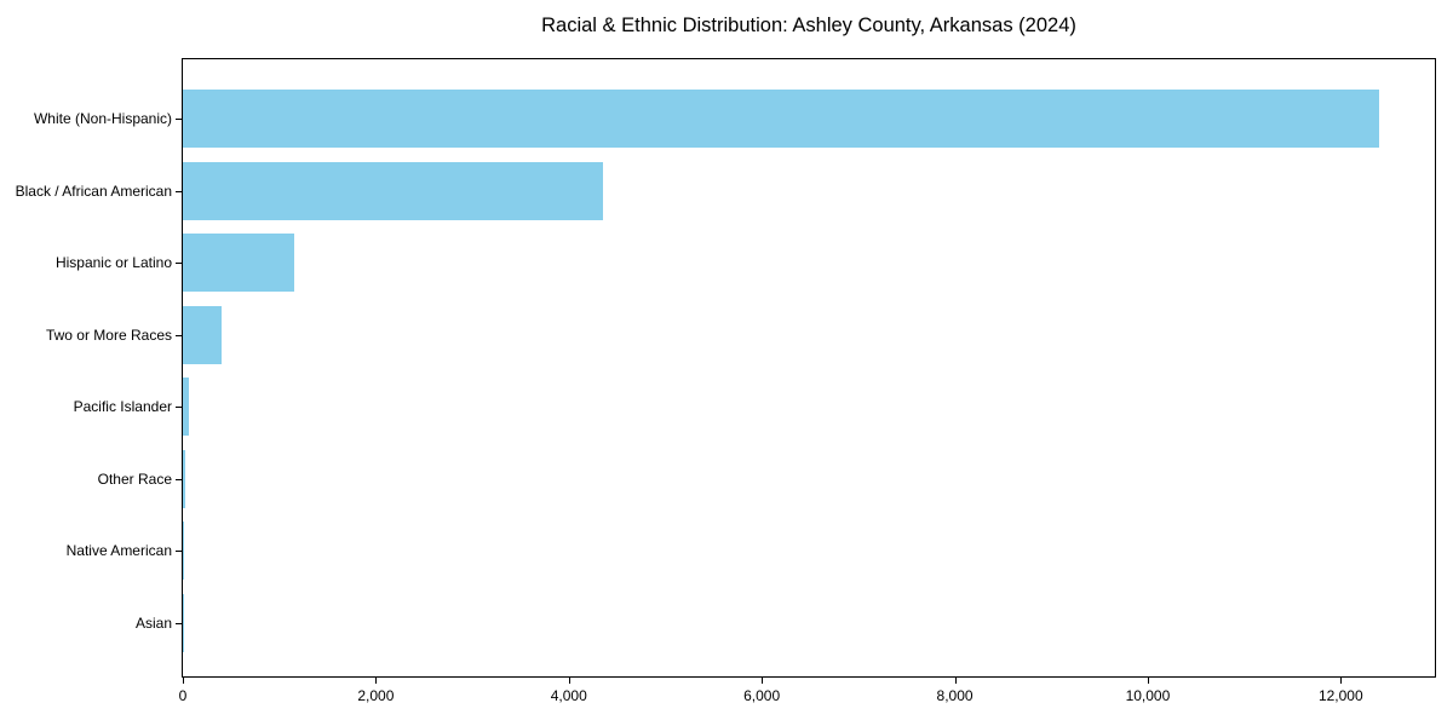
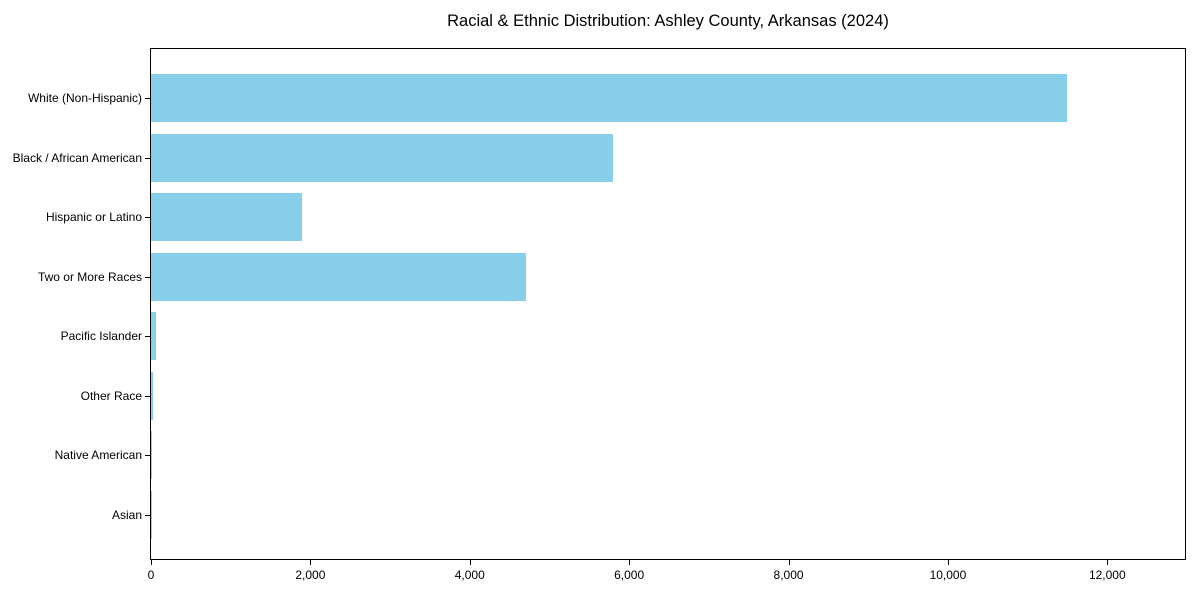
White (Non-Hispanic): 12400 -> 11500
Black / African American: 4400 -> 5800
Hispanic or Latino: 1200 -> 1900
Two or More Races: 400 -> 4700
